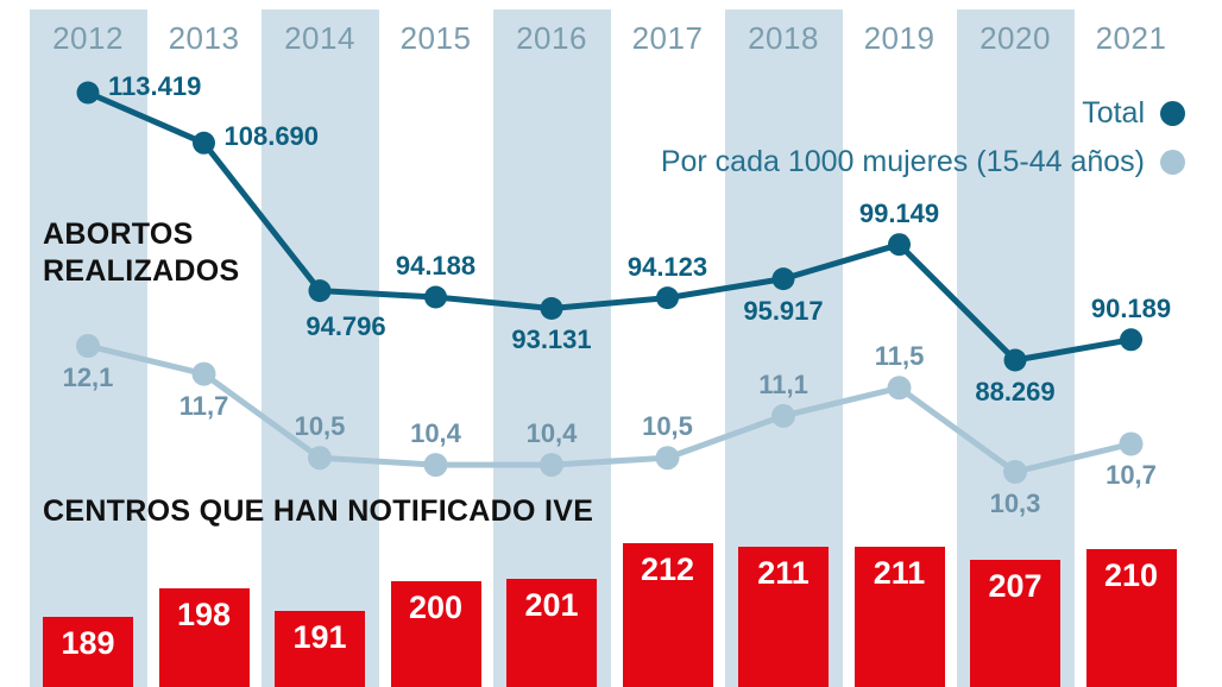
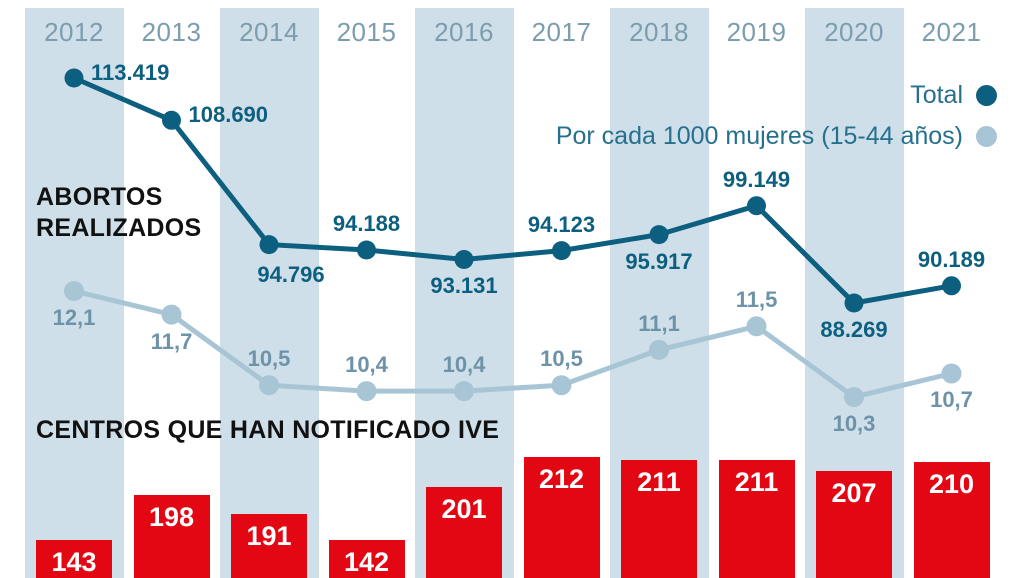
CENTROS QUE HAN NOTIFICADO IVE/2012: 189 -> 143
CENTROS QUE HAN NOTIFICADO IVE/2015: 200 -> 142
